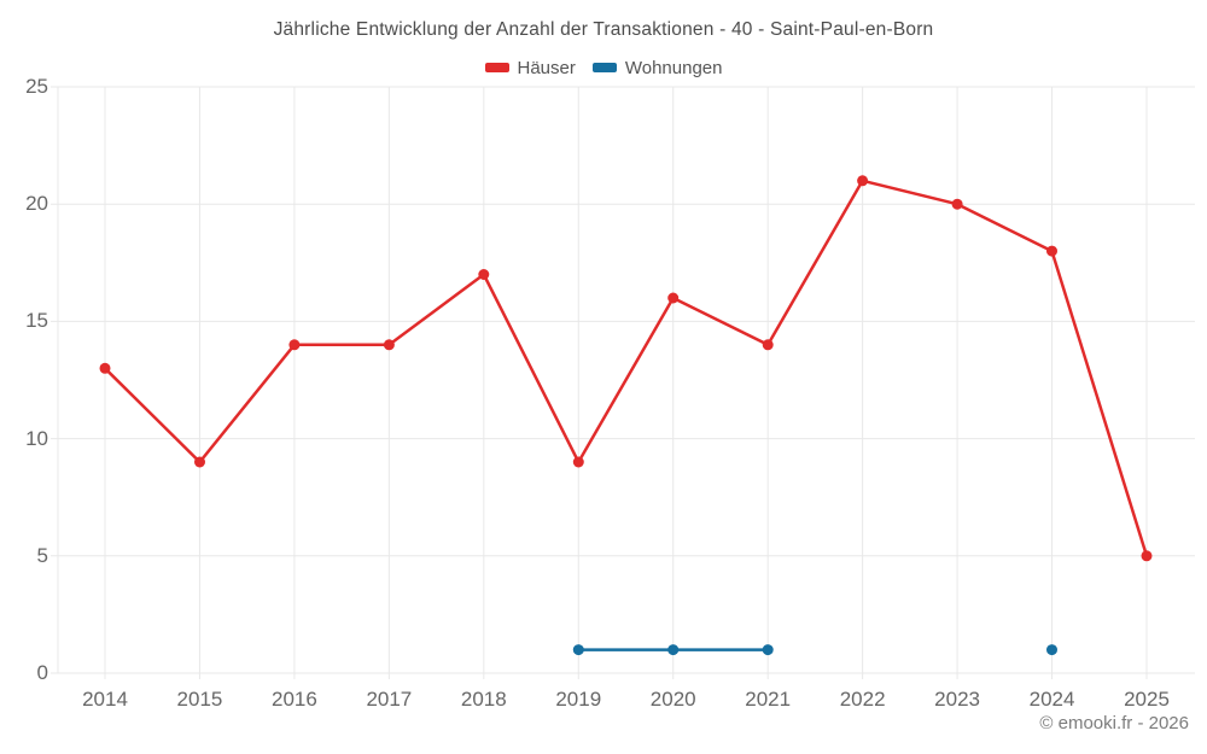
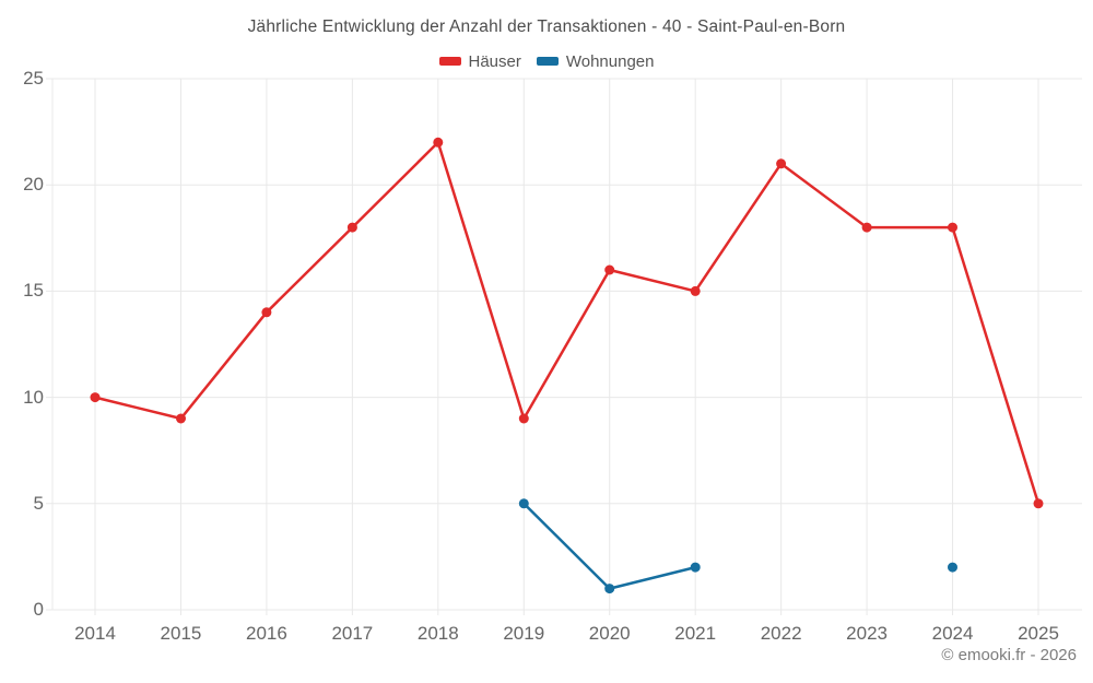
Häuser/2014: 13 -> 10
Häuser/2017: 14 -> 18
Häuser/2018: 17 -> 22
Wohnungen/2019: 1 -> 5
Häuser/2021: 14 -> 15
Wohnungen/2021: 1 -> 2
Häuser/2023: 20 -> 18
Wohnungen/2024: 1 -> 2
